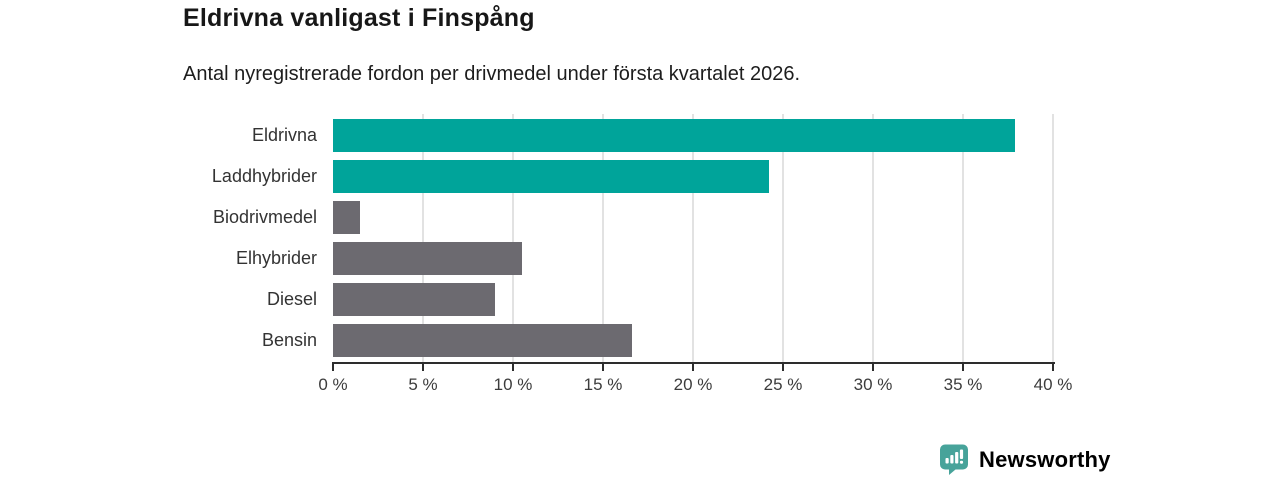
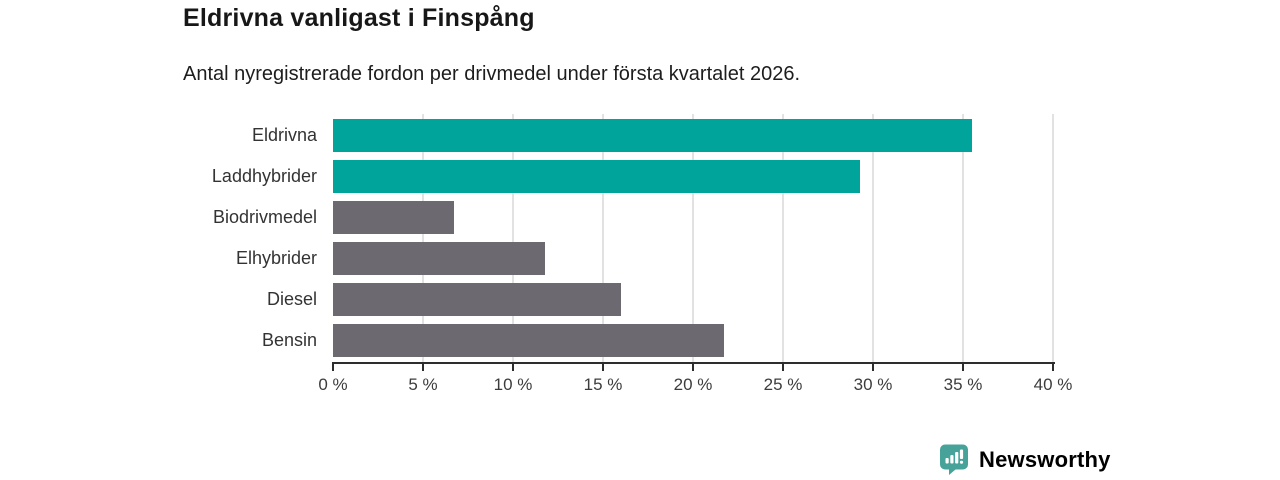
Eldrivna: 37.9% -> 35.5%
Laddhybrider: 24.2% -> 29.3%
Biodrivmedel: 1.5% -> 6.7%
Elhybrider: 10.5% -> 11.8%
Diesel: 9.0% -> 16.0%
Bensin: 16.6% -> 21.7%
